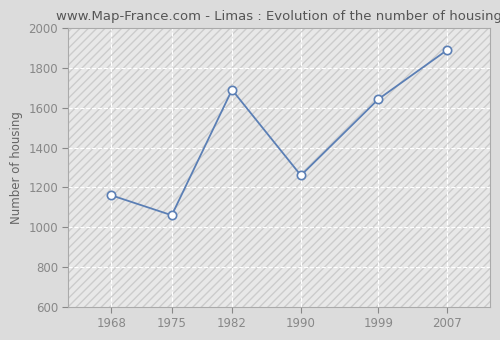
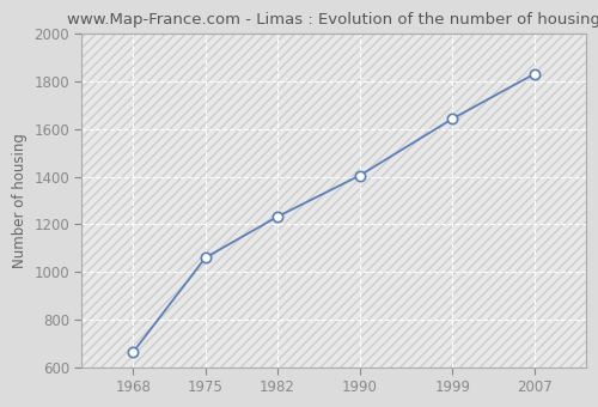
1968: 1160 -> 660
1982: 1690 -> 1230
1990: 1260 -> 1400
2007: 1890 -> 1830
